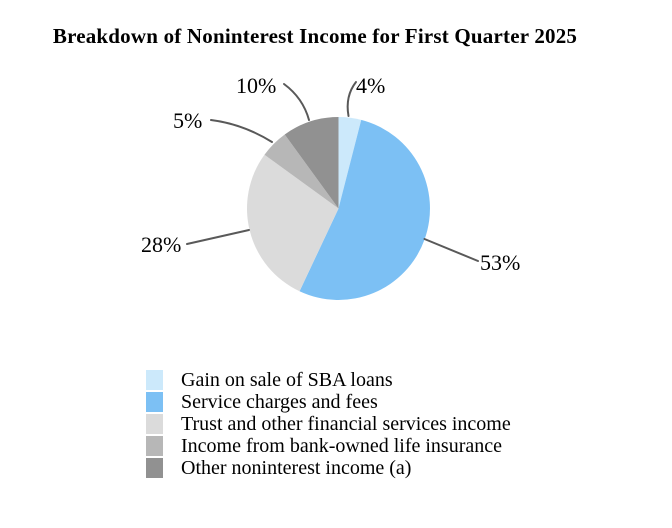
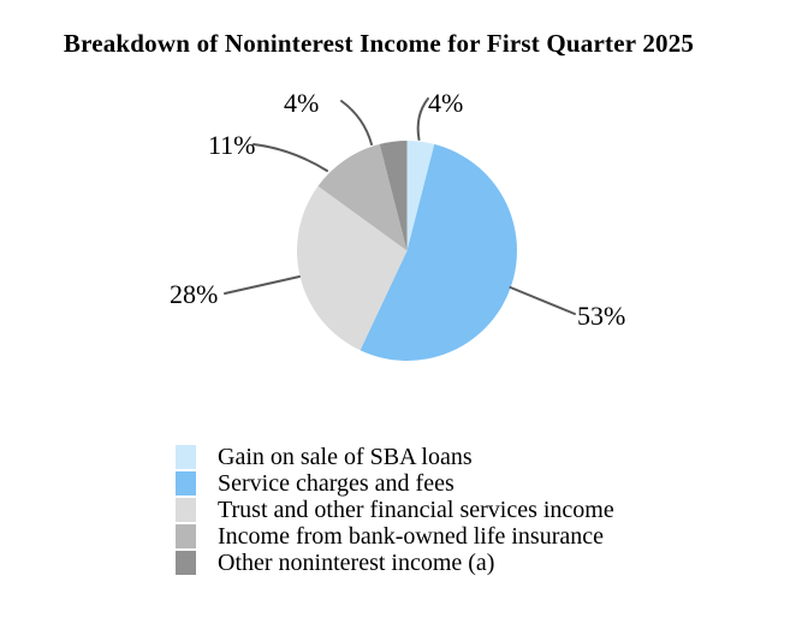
Income from bank-owned life insurance: 5% -> 11%
Other noninterest income (a): 10% -> 4%
